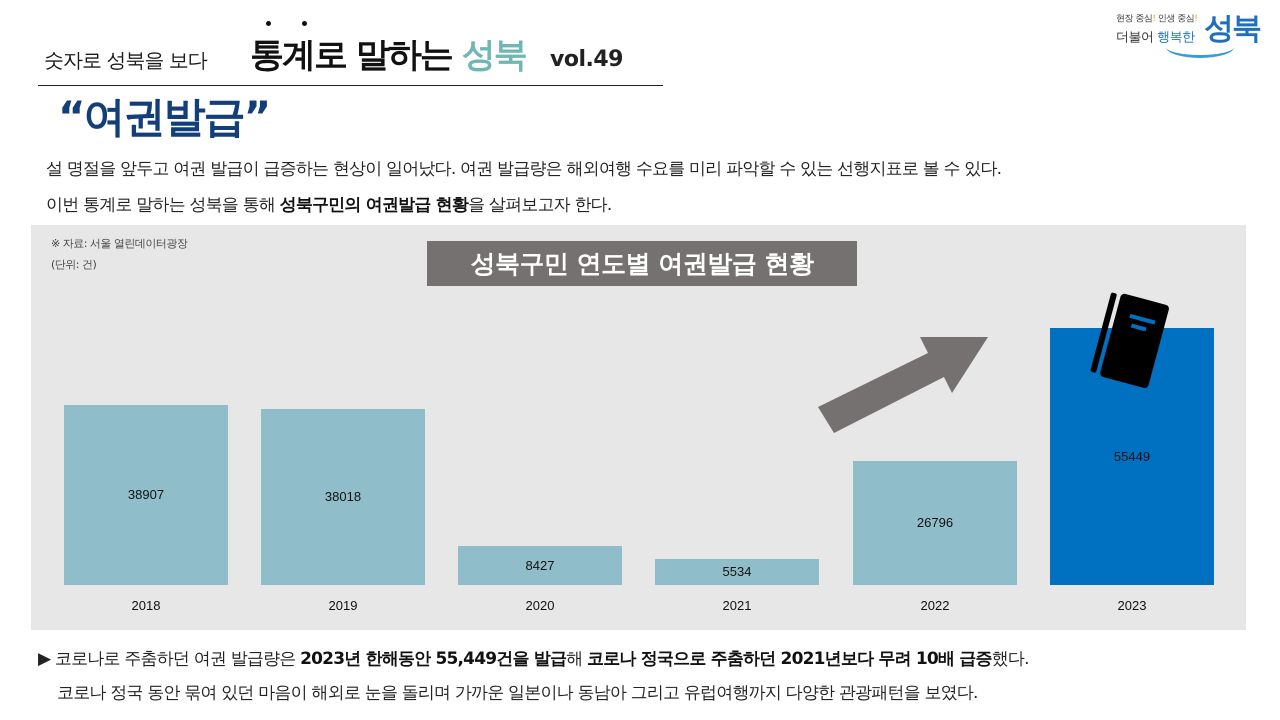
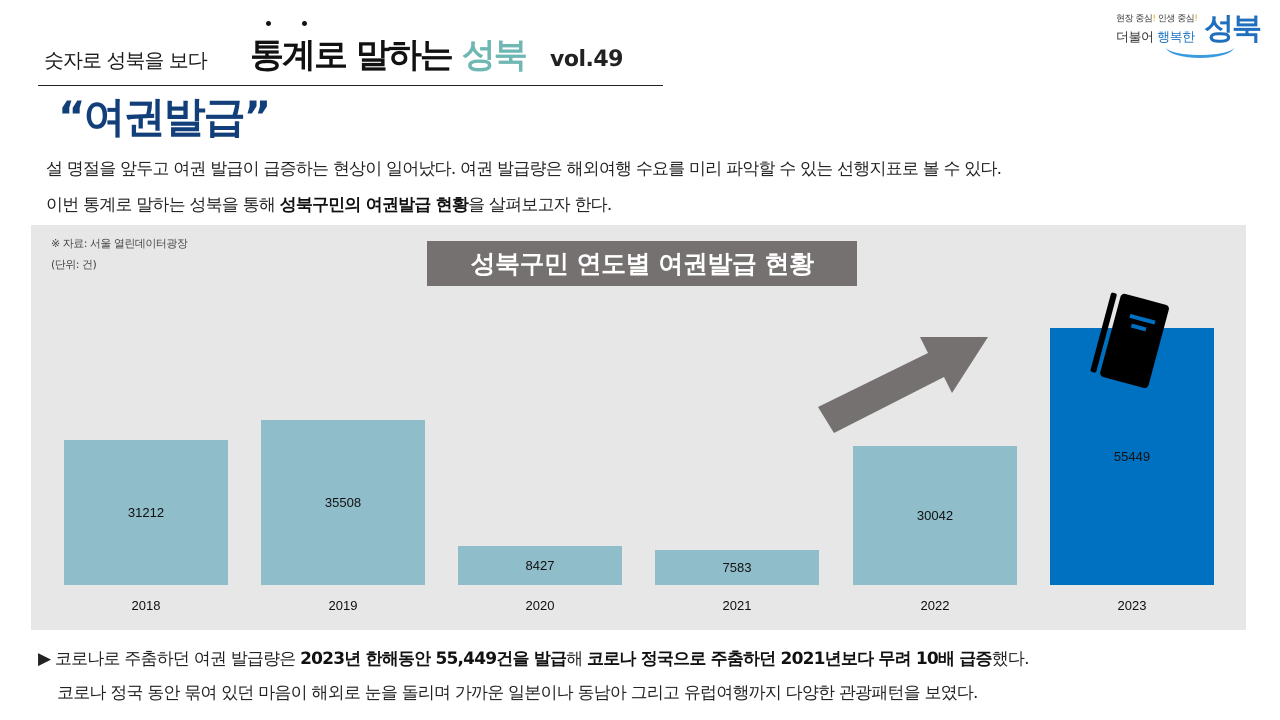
2018: 38907 -> 31212
2019: 38018 -> 35508
2021: 5534 -> 7583
2022: 26796 -> 30042
